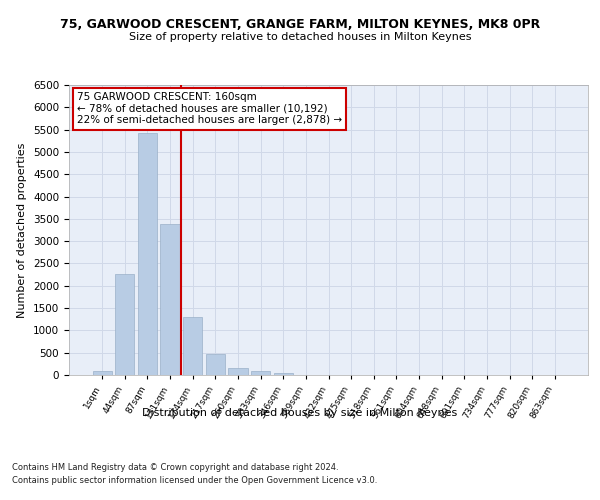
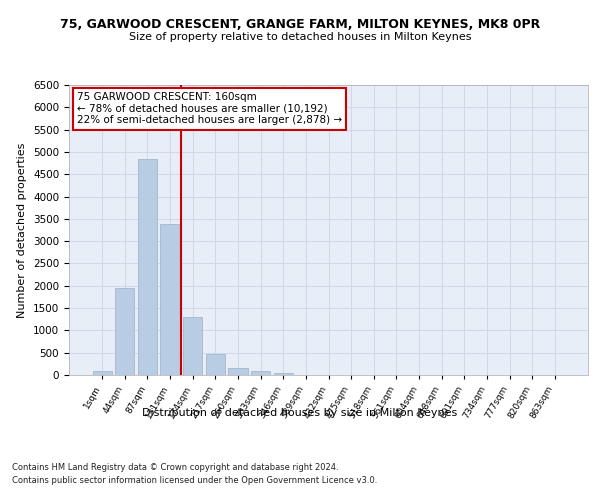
44sqm: 2270 -> 1950
87sqm: 5430 -> 4850
